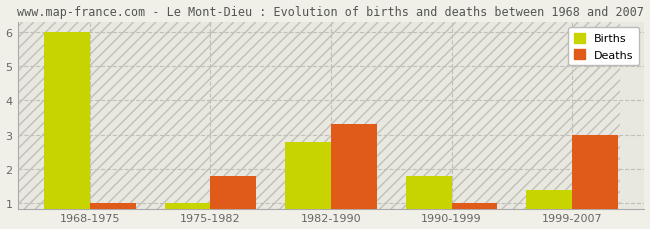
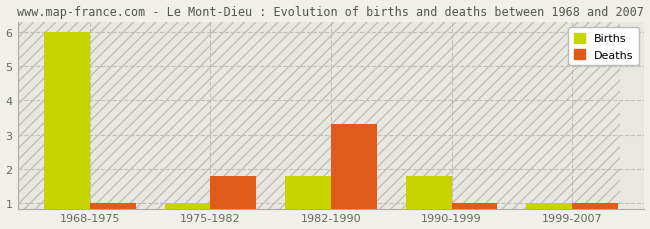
Births/1982-1990: 2.8 -> 1.8
Births/1999-2007: 1.4 -> 1.0
Deaths/1999-2007: 3.0 -> 1.0
